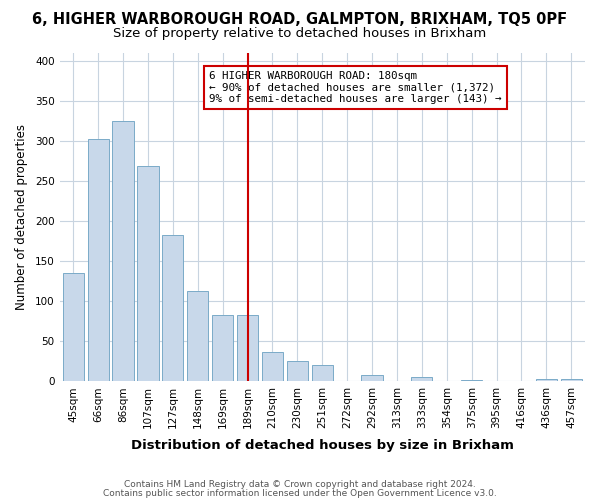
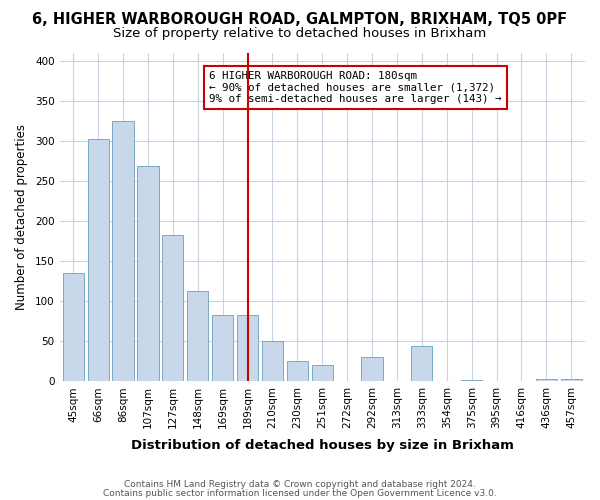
210sqm: 37 -> 50
292sqm: 8 -> 30
333sqm: 5 -> 44
